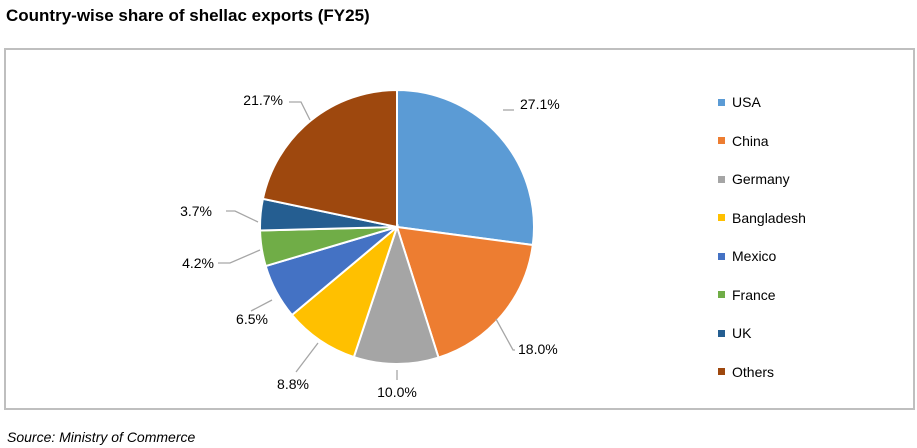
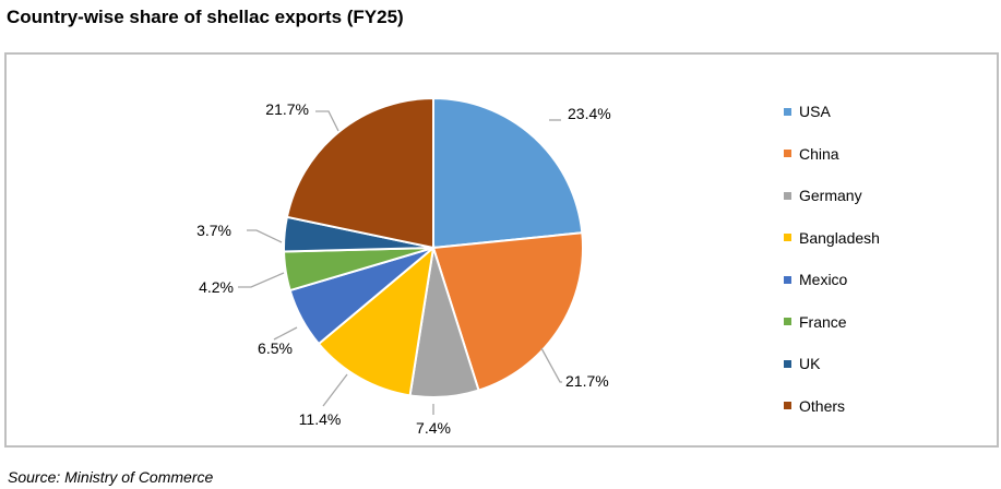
USA: 27.1% -> 23.4%
China: 18.0% -> 21.7%
Germany: 10.0% -> 7.4%
Bangladesh: 8.8% -> 11.4%
